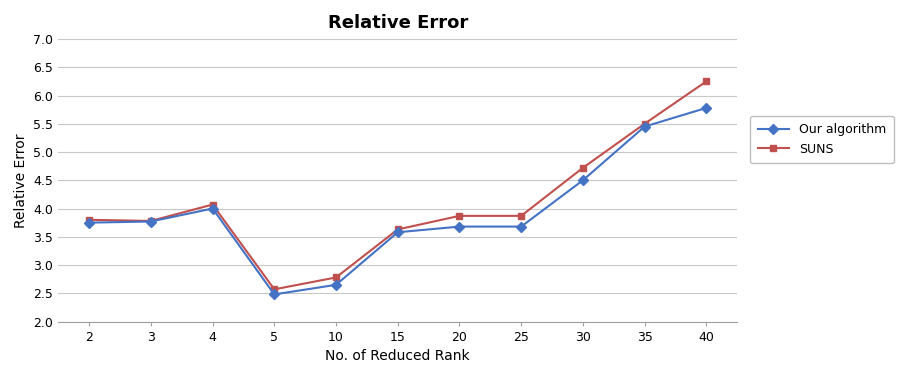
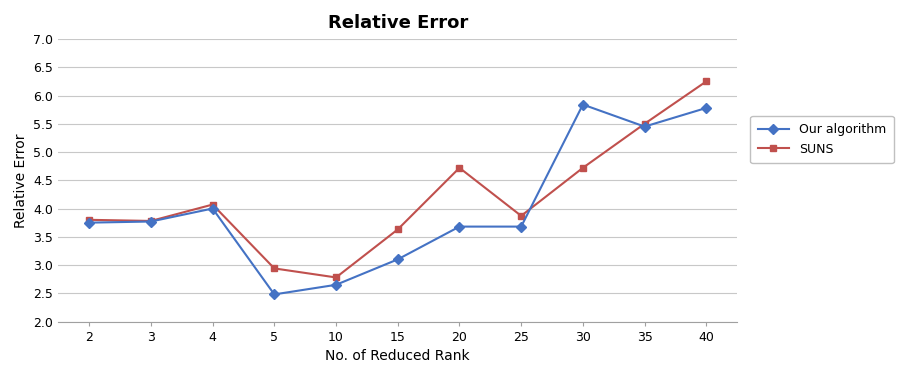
SUNS/5: 2.57 -> 2.94
Our algorithm/15: 3.58 -> 3.10
SUNS/20: 3.87 -> 4.72
Our algorithm/30: 4.50 -> 5.84
